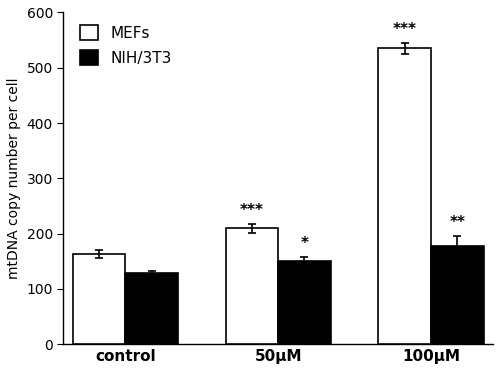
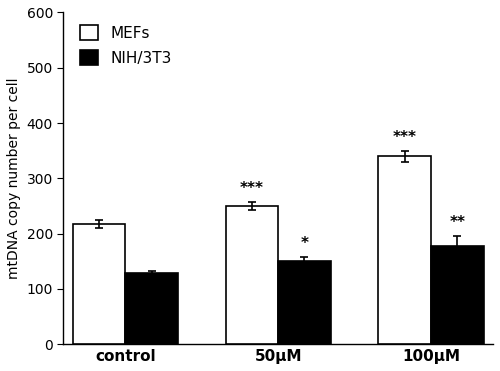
MEFs/control: 163 -> 218
MEFs/50μM: 210 -> 250
MEFs/100μM: 535 -> 340
